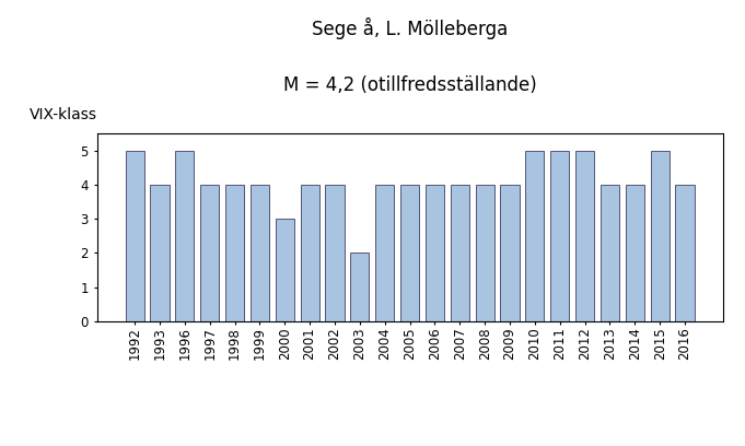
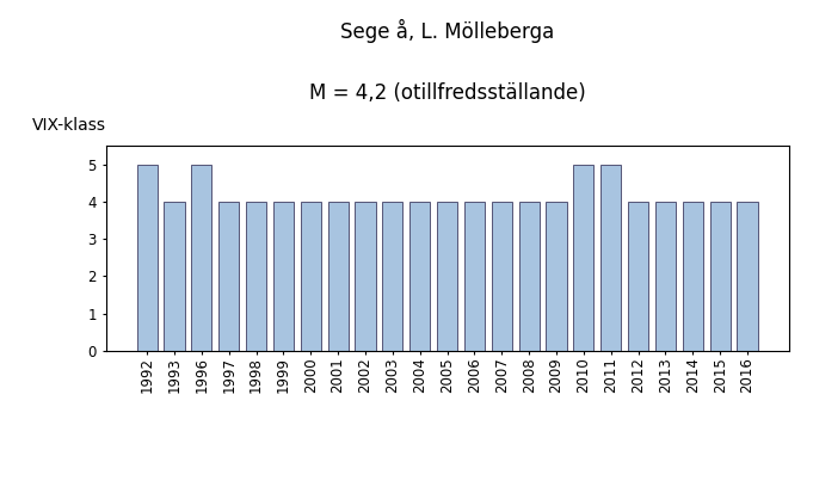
2000: 3 -> 4
2003: 2 -> 4
2012: 5 -> 4
2015: 5 -> 4
